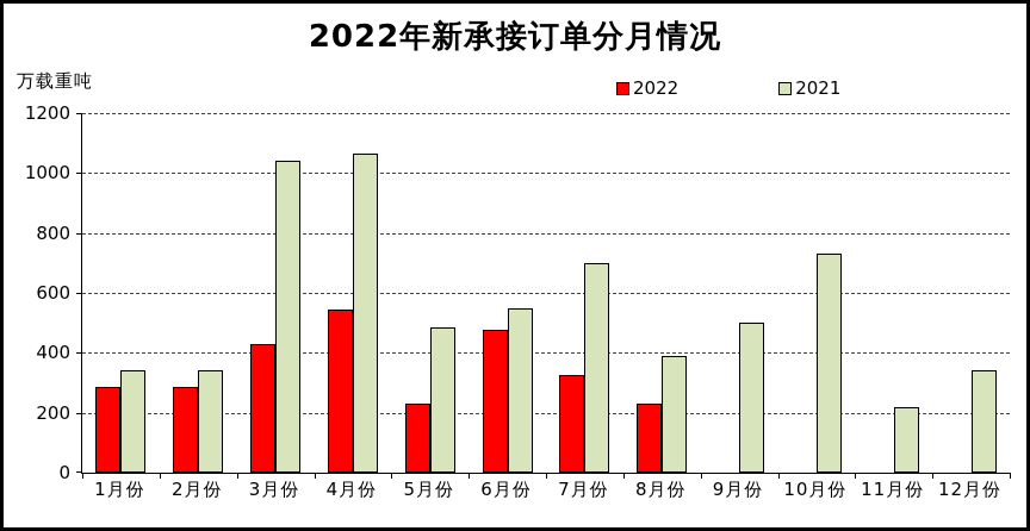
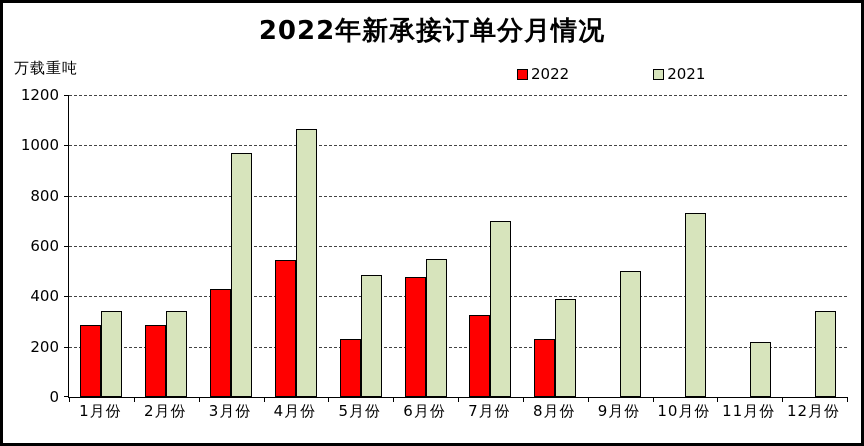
2021/3月份: 1040 -> 970
